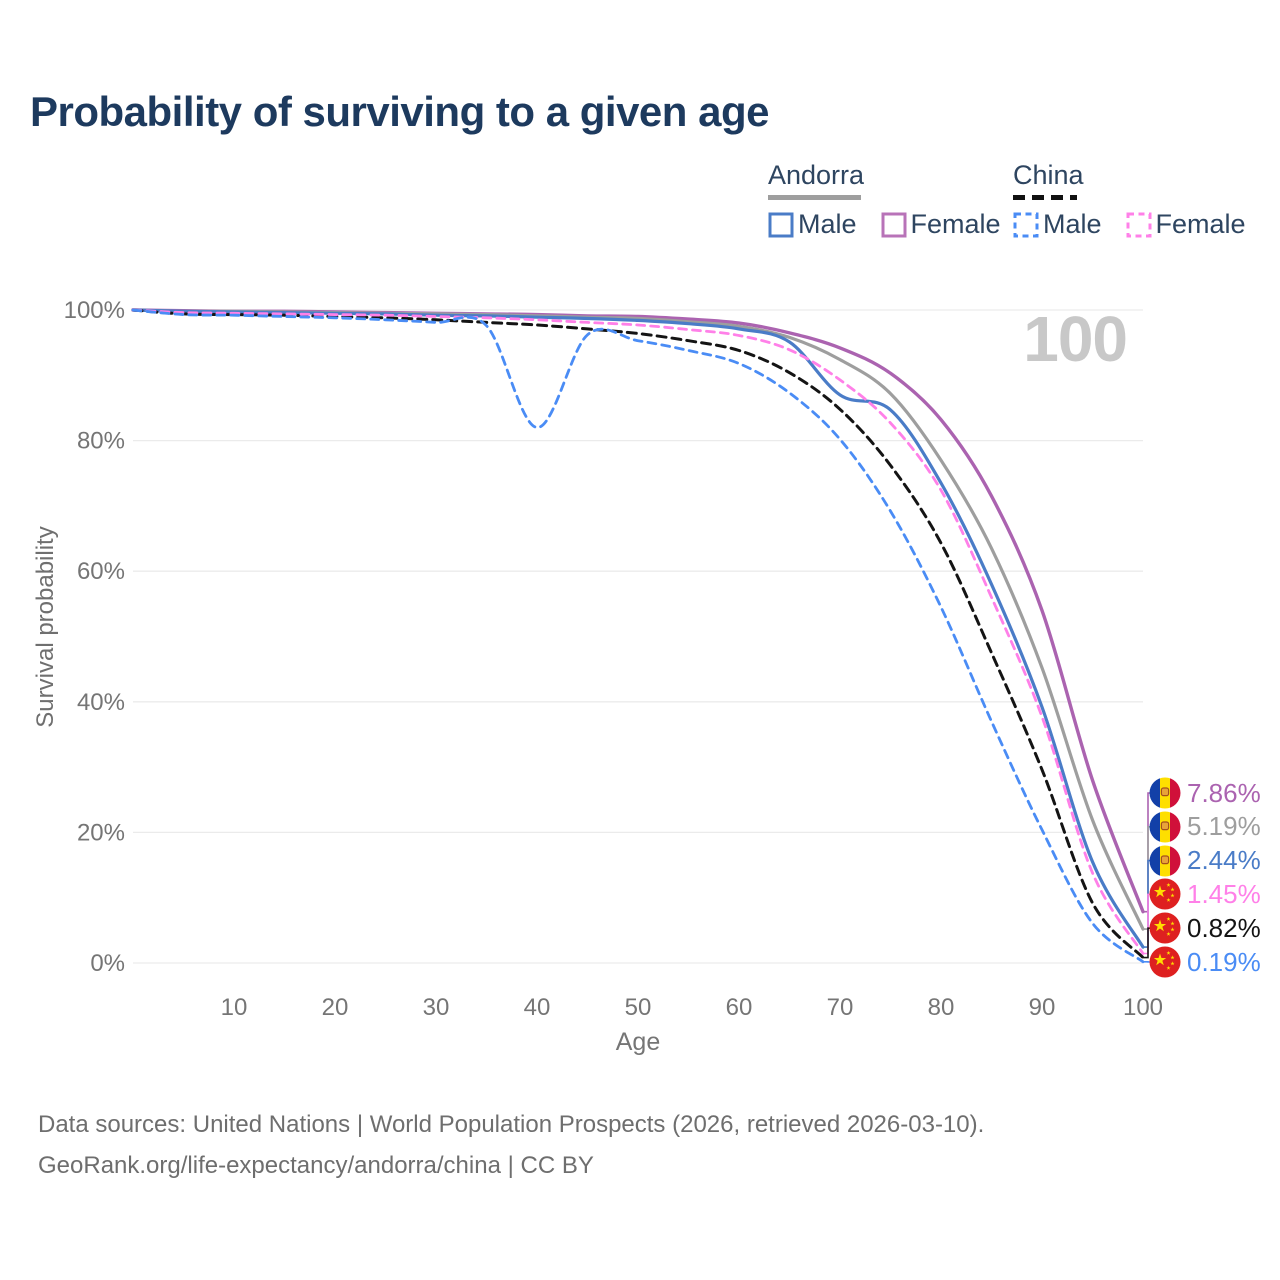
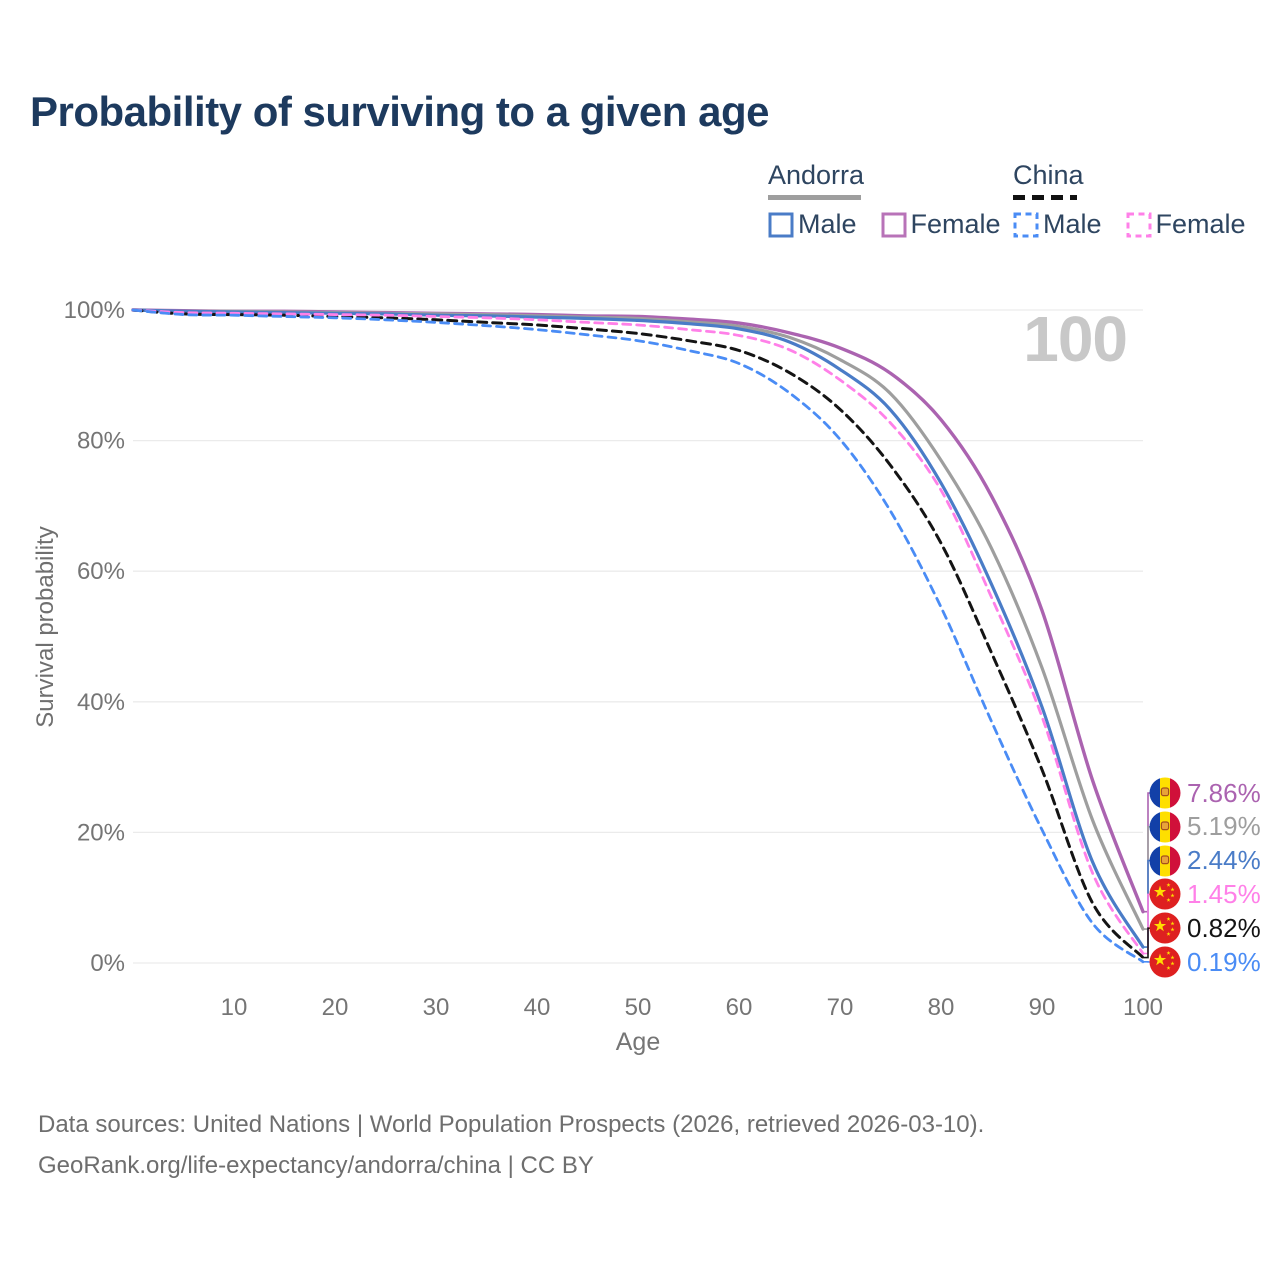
China Male/40: 82% -> 97%
Andorra Male/70: 87% -> 91%
